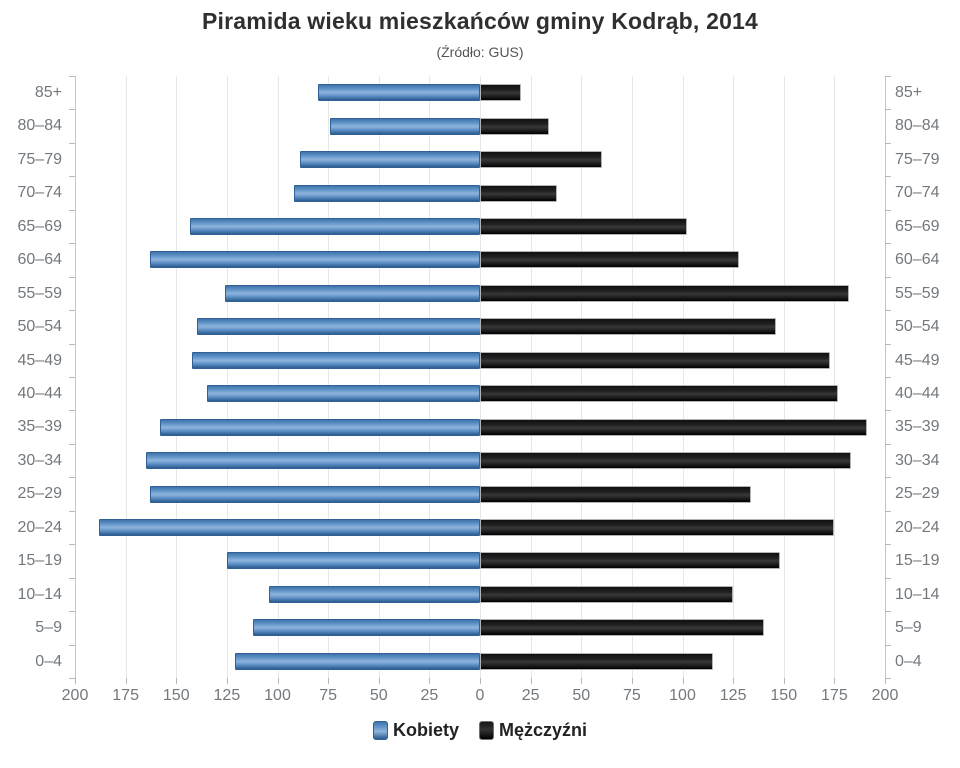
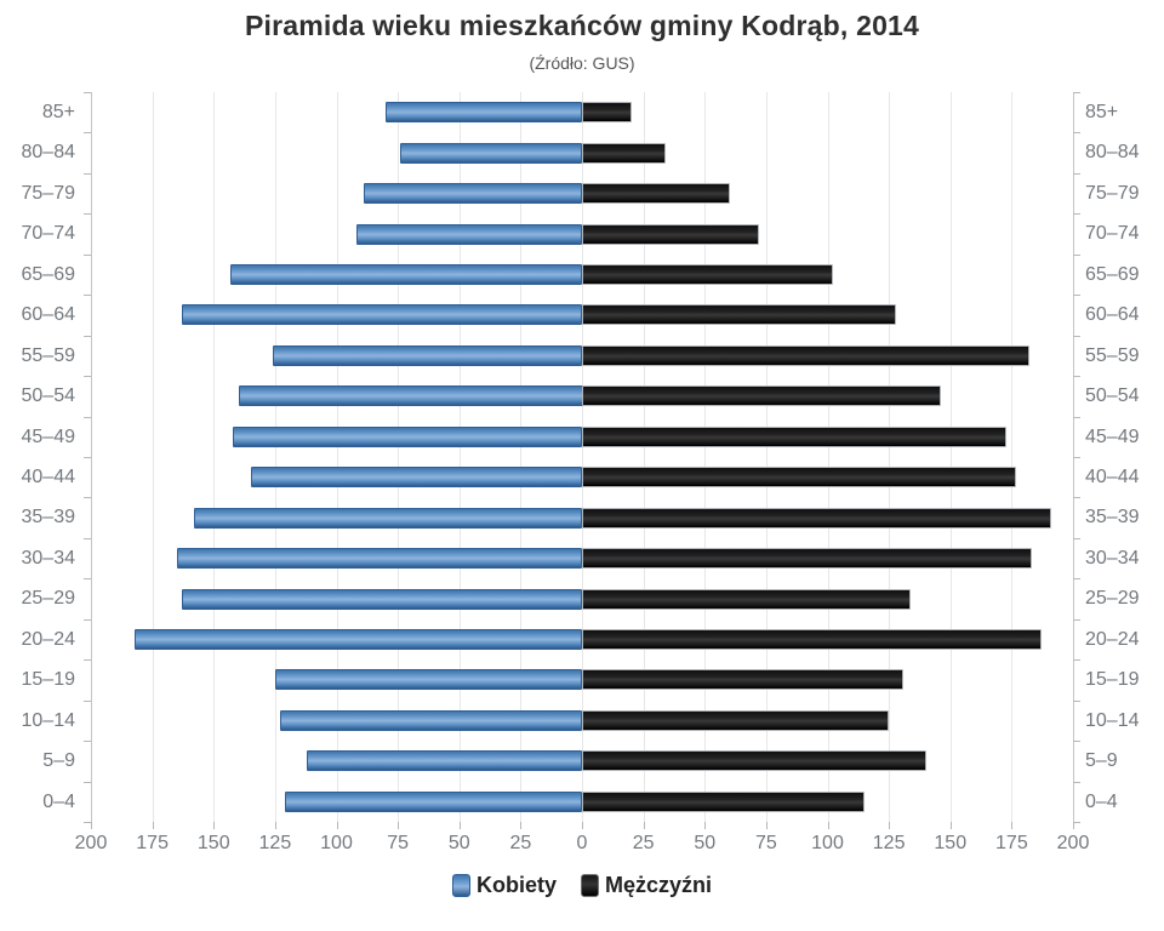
Mężczyźni/70–74: 38 -> 72
Kobiety/20–24: 188 -> 182
Mężczyźni/20–24: 175 -> 187
Mężczyźni/15–19: 148 -> 131
Kobiety/10–14: 104 -> 123
